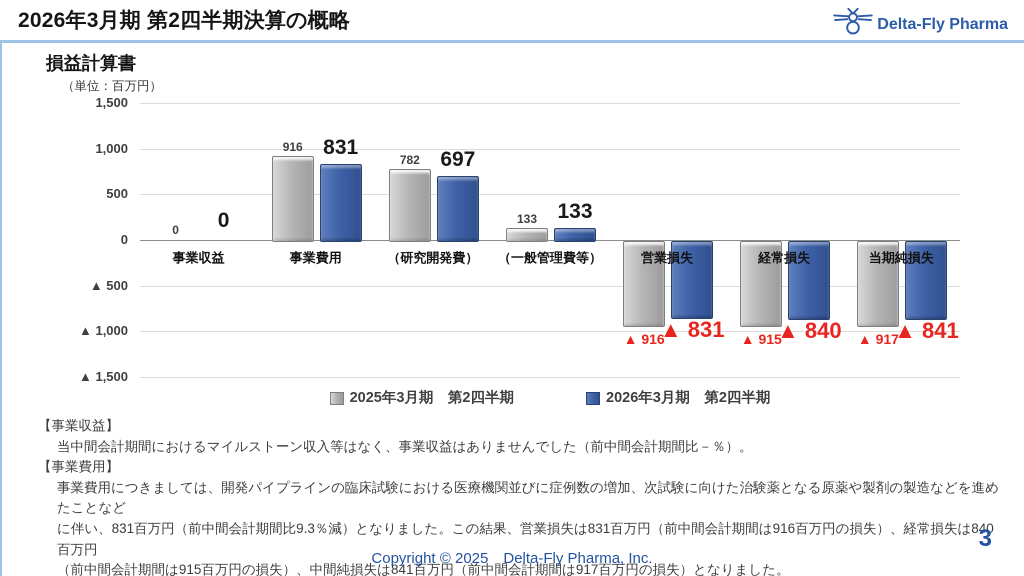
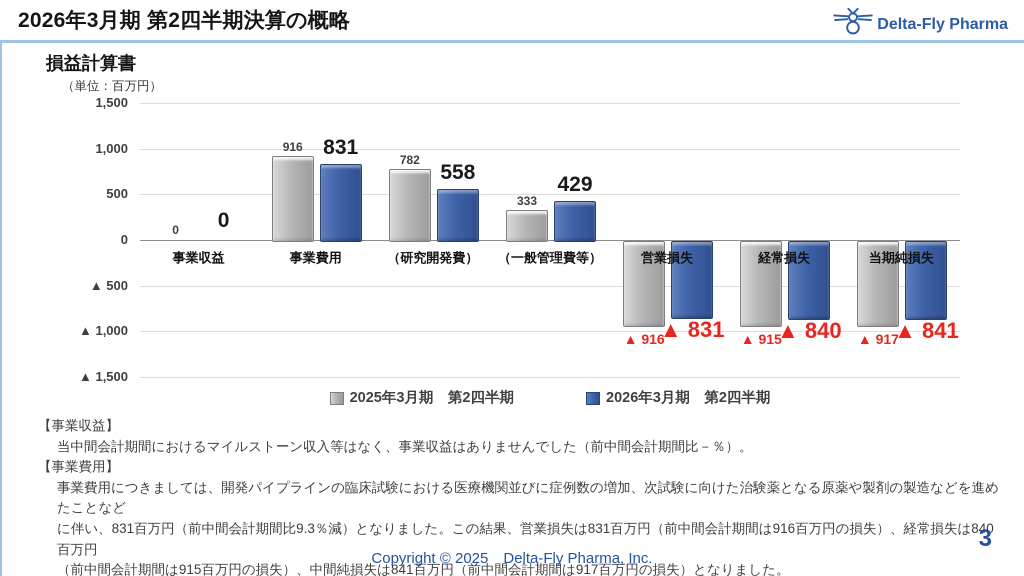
2026年3月期 第2四半期/（研究開発費）: 697 -> 558
2025年3月期 第2四半期/（一般管理費等）: 133 -> 333
2026年3月期 第2四半期/（一般管理費等）: 133 -> 429
